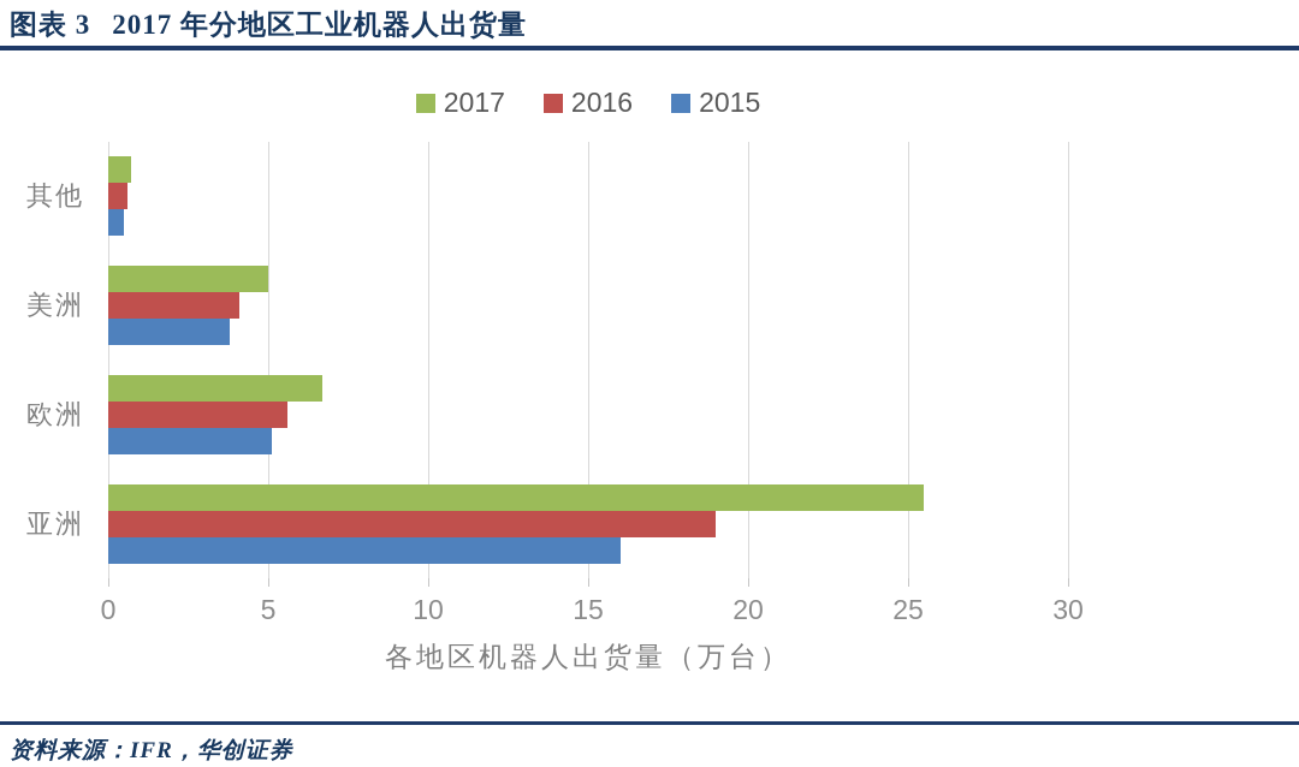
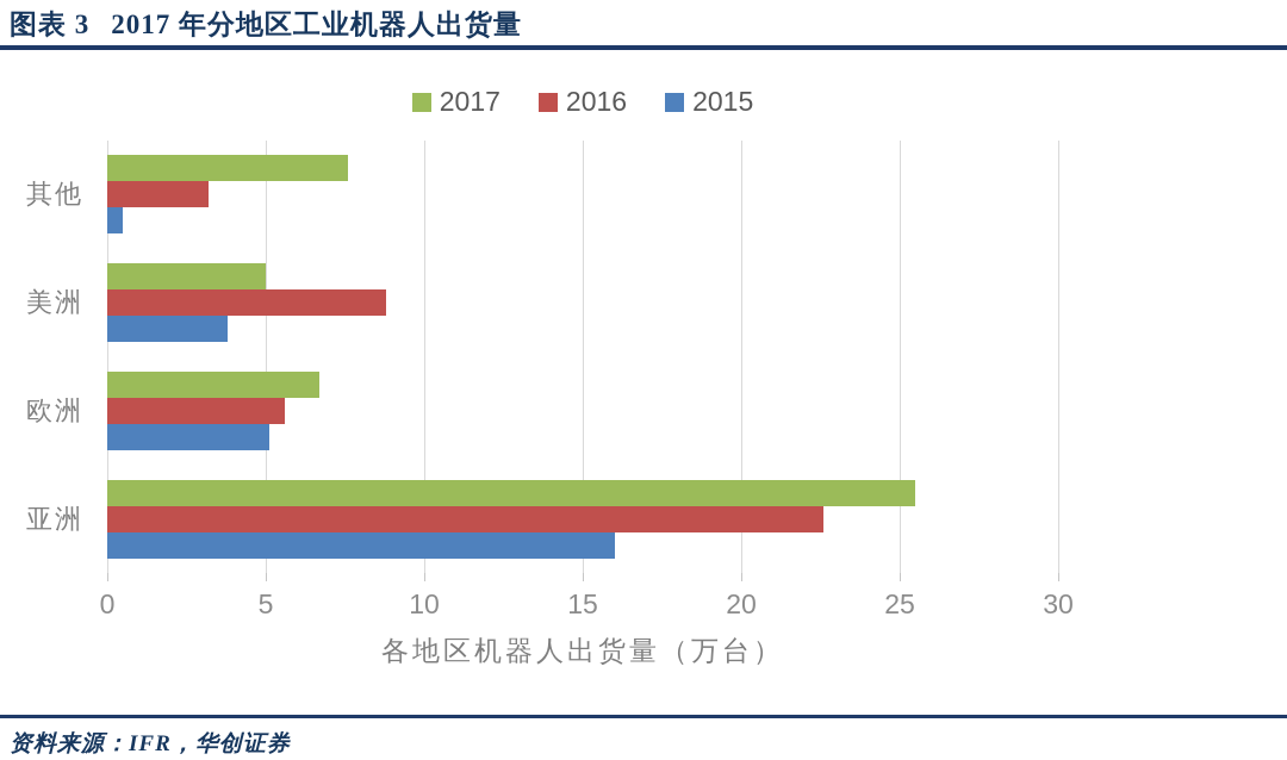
2017/其他: 0.7 -> 7.6
2016/其他: 0.6 -> 3.2
2016/美洲: 4.1 -> 8.8
2016/亚洲: 19.0 -> 22.6
